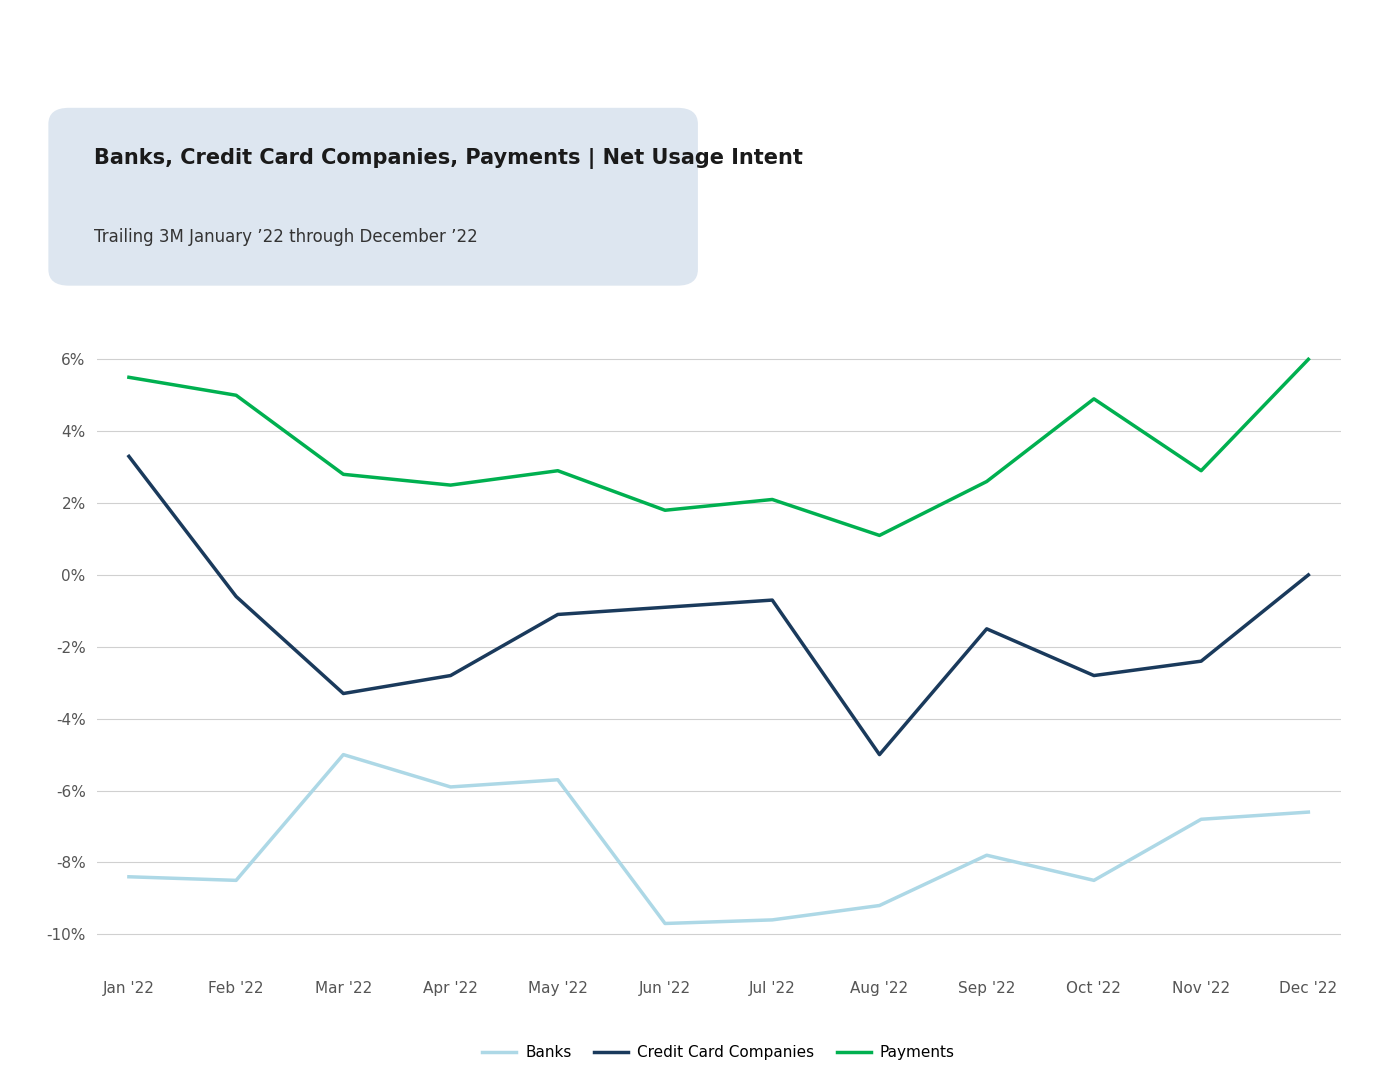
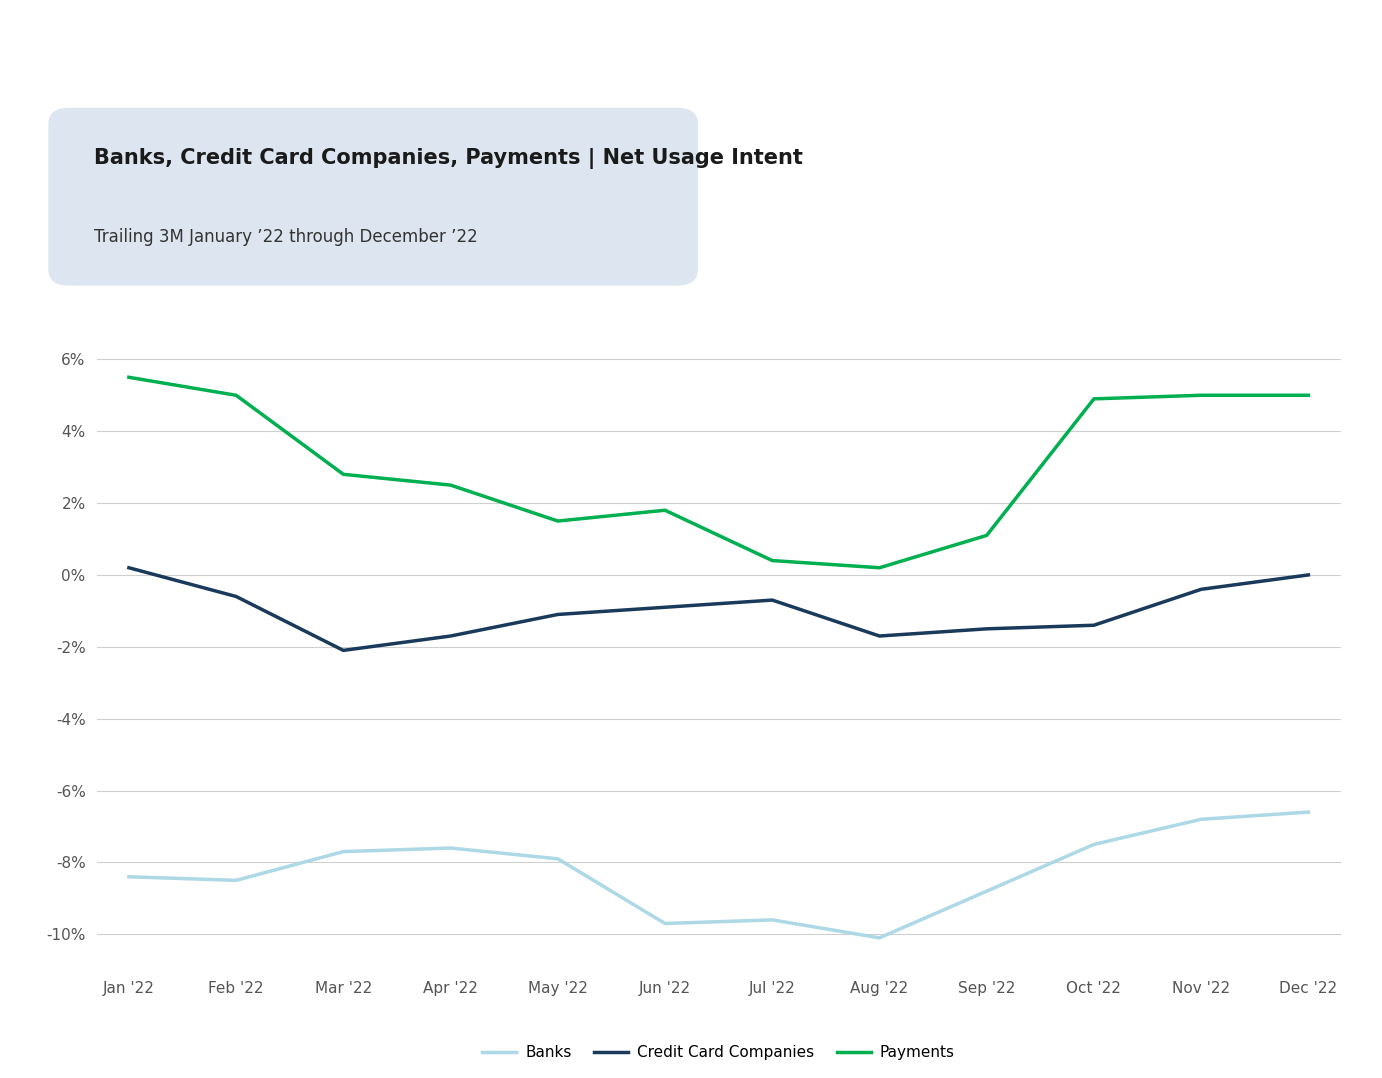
Credit Card Companies/Jan '22: 3.3% -> 0.2%
Banks/Mar '22: -5.0% -> -7.7%
Credit Card Companies/Mar '22: -3.3% -> -2.1%
Banks/Apr '22: -5.9% -> -7.6%
Credit Card Companies/Apr '22: -2.8% -> -1.7%
Banks/May '22: -5.7% -> -7.9%
Payments/May '22: 2.9% -> 1.5%
Payments/Jul '22: 2.1% -> 0.4%
Banks/Aug '22: -9.2% -> -10.1%
Credit Card Companies/Aug '22: -5.0% -> -1.7%
Payments/Aug '22: 1.1% -> 0.2%
Banks/Sep '22: -7.8% -> -8.8%
Payments/Sep '22: 2.6% -> 1.1%
Banks/Oct '22: -8.5% -> -7.5%
Credit Card Companies/Oct '22: -2.8% -> -1.4%
Credit Card Companies/Nov '22: -2.4% -> -0.4%
Payments/Nov '22: 2.9% -> 5.0%
Payments/Dec '22: 6.0% -> 5.0%
